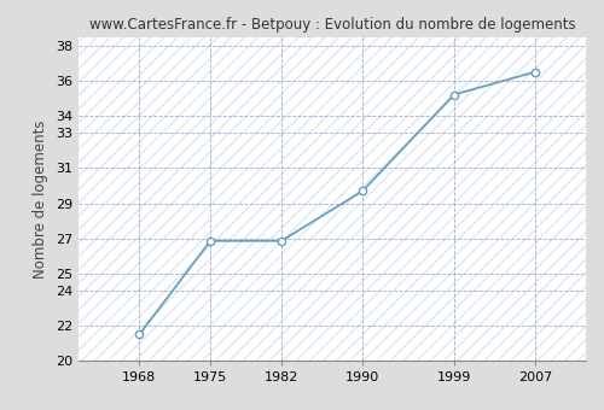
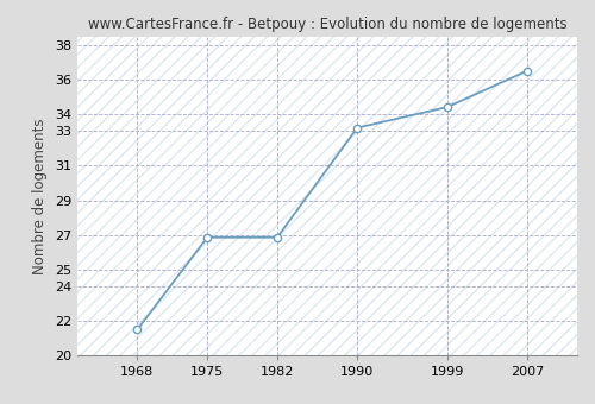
1990: 29.7 -> 33.2
1999: 35.2 -> 34.4
